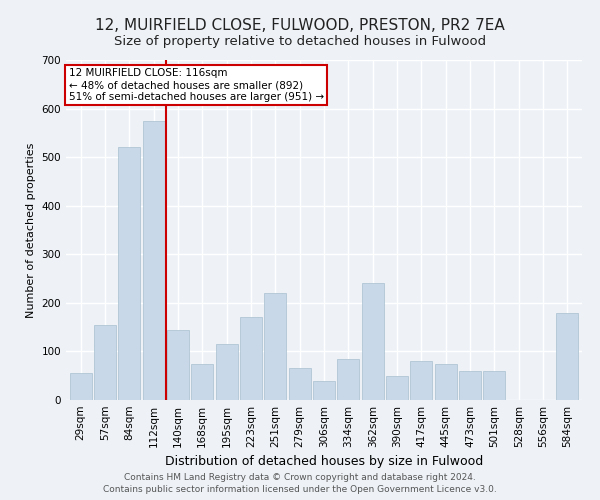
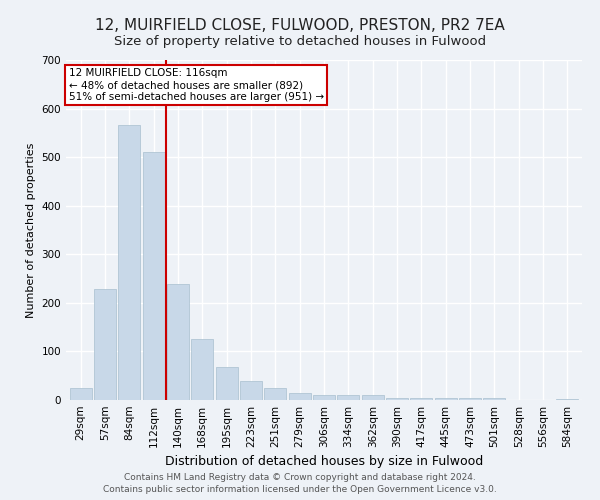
29sqm: 55 -> 25
57sqm: 155 -> 228
84sqm: 520 -> 567
112sqm: 575 -> 510
140sqm: 145 -> 238
168sqm: 75 -> 125
195sqm: 115 -> 68
223sqm: 170 -> 40
251sqm: 220 -> 25
279sqm: 65 -> 14
306sqm: 40 -> 10
334sqm: 85 -> 10
362sqm: 240 -> 10
390sqm: 50 -> 5
417sqm: 80 -> 5
445sqm: 75 -> 5
473sqm: 60 -> 5
501sqm: 60 -> 5
584sqm: 180 -> 3
